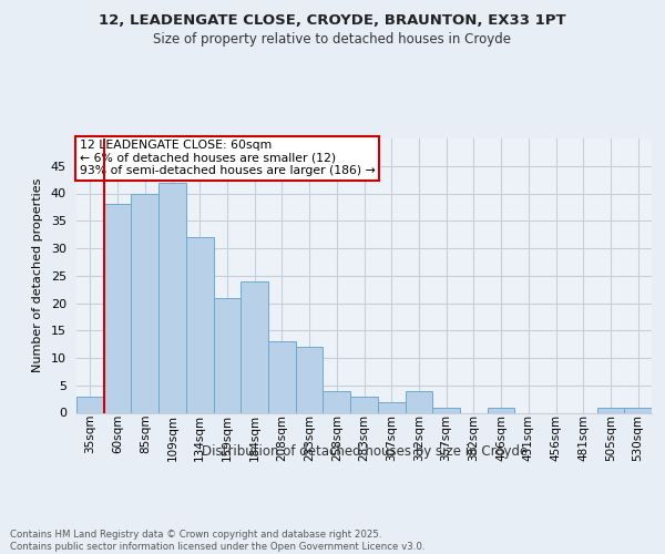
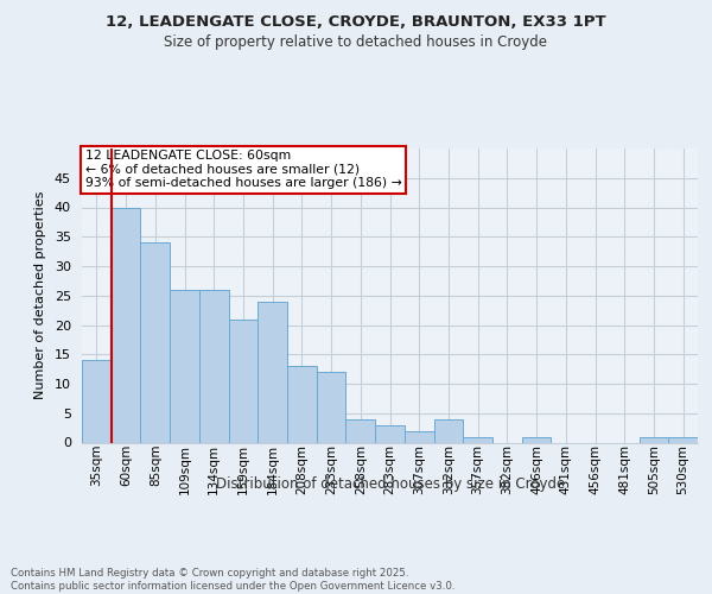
35sqm: 3 -> 14
60sqm: 38 -> 40
85sqm: 40 -> 34
109sqm: 42 -> 26
134sqm: 32 -> 26
